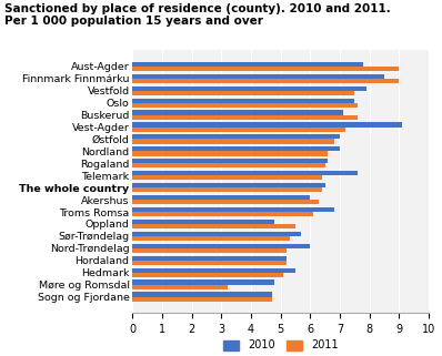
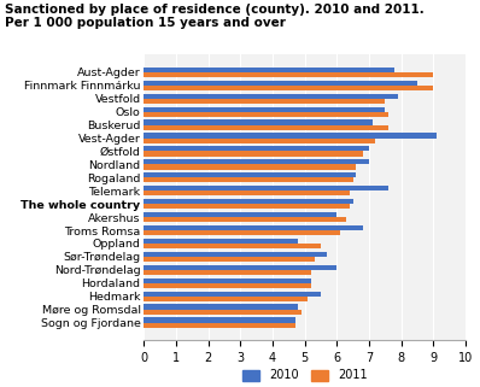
2011/Møre og Romsdal: 3.2 -> 4.9
